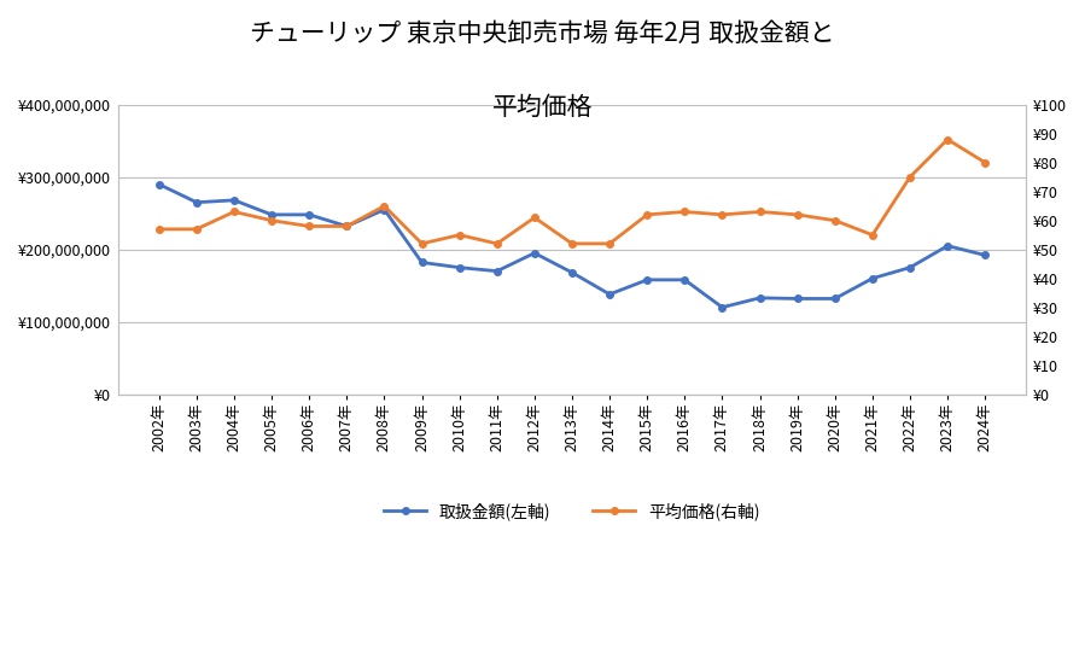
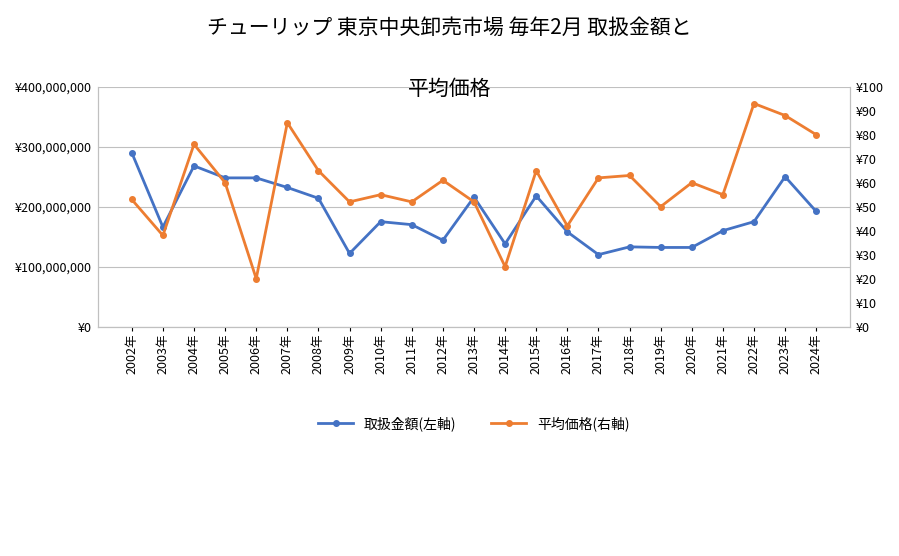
平均価格(右軸)/2002年: ¥57 -> ¥53
取扱金額(左軸)/2003年: ¥265,000,000 -> ¥166,000,000
平均価格(右軸)/2003年: ¥57 -> ¥38
平均価格(右軸)/2004年: ¥63 -> ¥76
平均価格(右軸)/2006年: ¥58 -> ¥20
平均価格(右軸)/2007年: ¥58 -> ¥85
取扱金額(左軸)/2008年: ¥255,000,000 -> ¥214,000,000
取扱金額(左軸)/2009年: ¥182,000,000 -> ¥122,000,000
取扱金額(左軸)/2012年: ¥195,000,000 -> ¥144,000,000
取扱金額(左軸)/2013年: ¥168,000,000 -> ¥216,000,000
平均価格(右軸)/2014年: ¥52 -> ¥25
取扱金額(左軸)/2015年: ¥158,000,000 -> ¥218,000,000
平均価格(右軸)/2015年: ¥62 -> ¥65
平均価格(右軸)/2016年: ¥63 -> ¥42
平均価格(右軸)/2019年: ¥62 -> ¥50
平均価格(右軸)/2022年: ¥75 -> ¥93
取扱金額(左軸)/2023年: ¥205,000,000 -> ¥250,000,000
